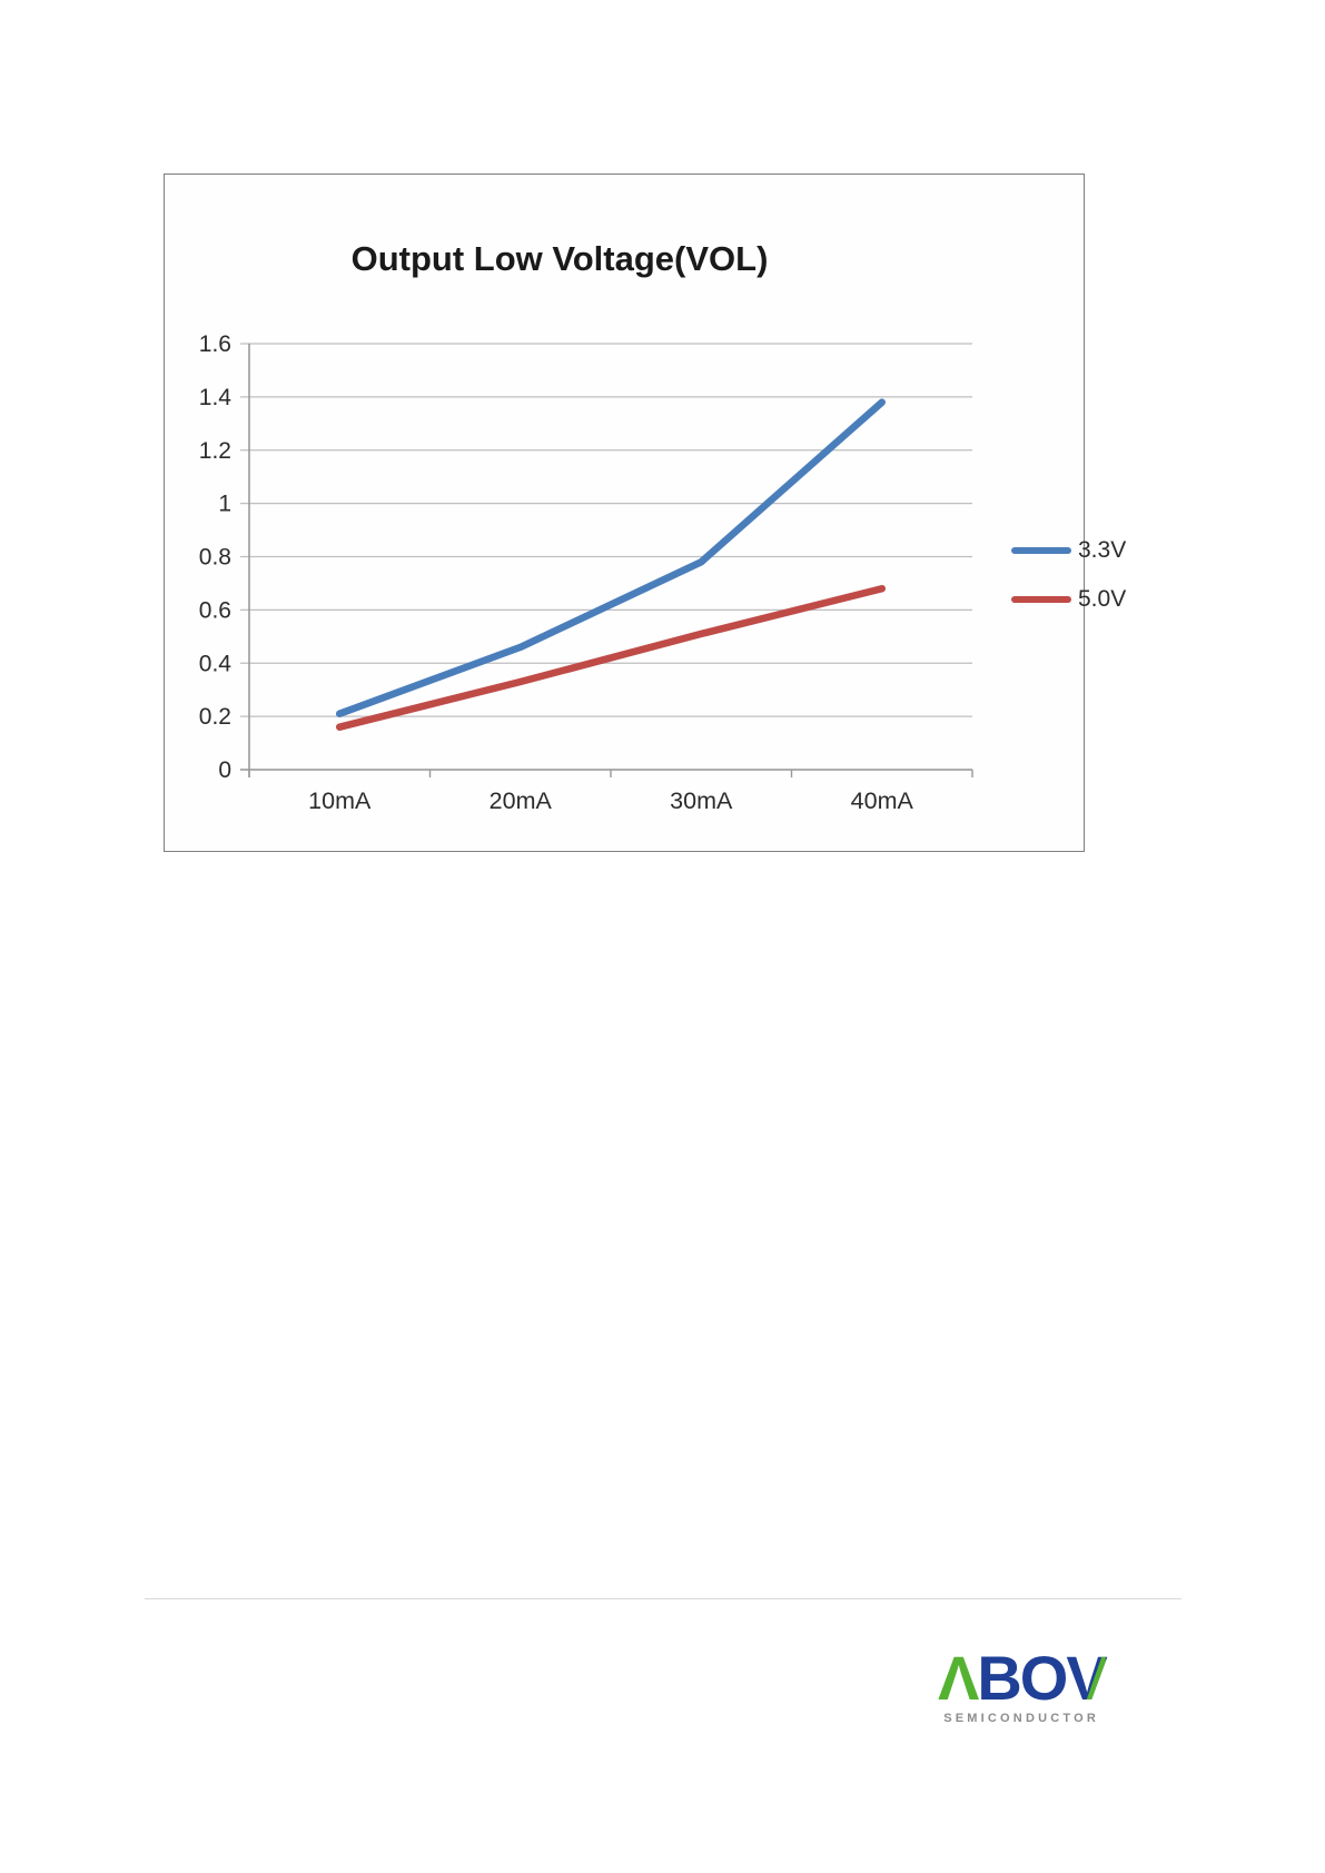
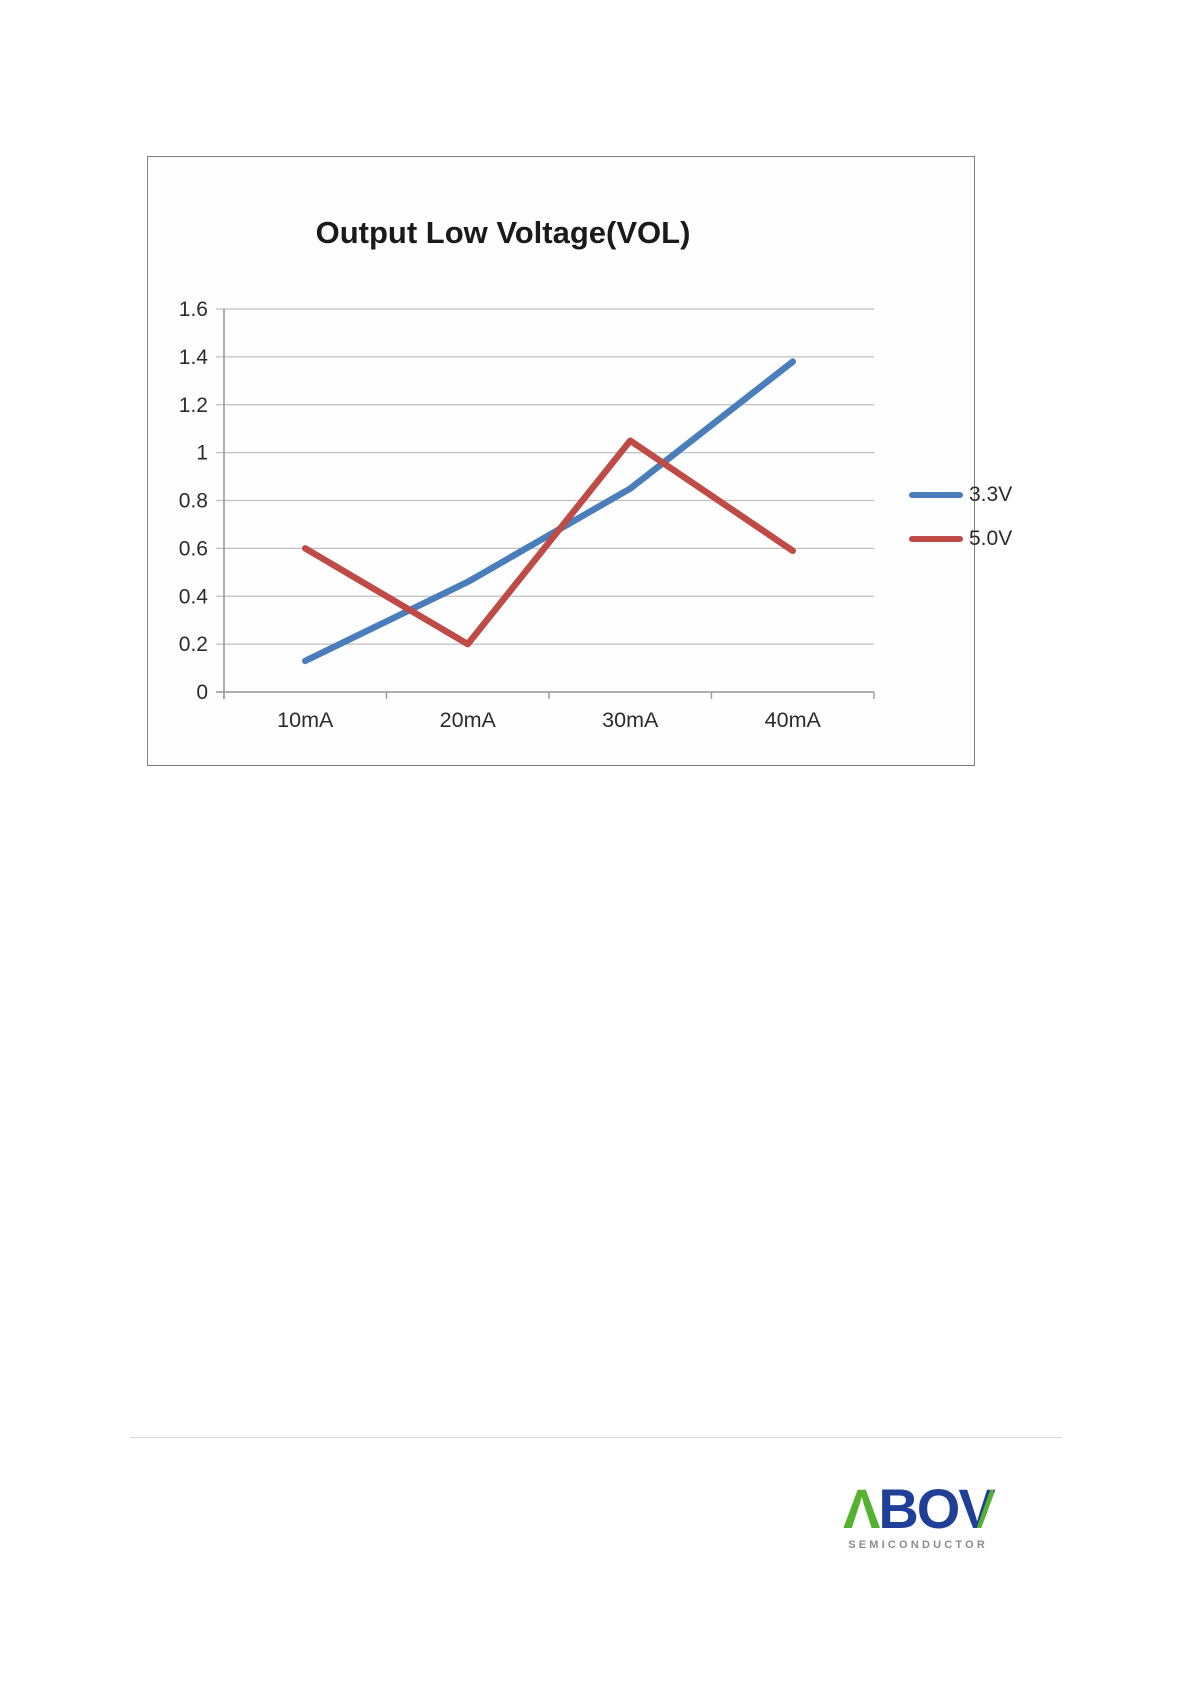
3.3V/10mA: 0.21 -> 0.13
5.0V/10mA: 0.16 -> 0.60
5.0V/20mA: 0.33 -> 0.20
3.3V/30mA: 0.78 -> 0.85
5.0V/30mA: 0.51 -> 1.05
5.0V/40mA: 0.68 -> 0.59
